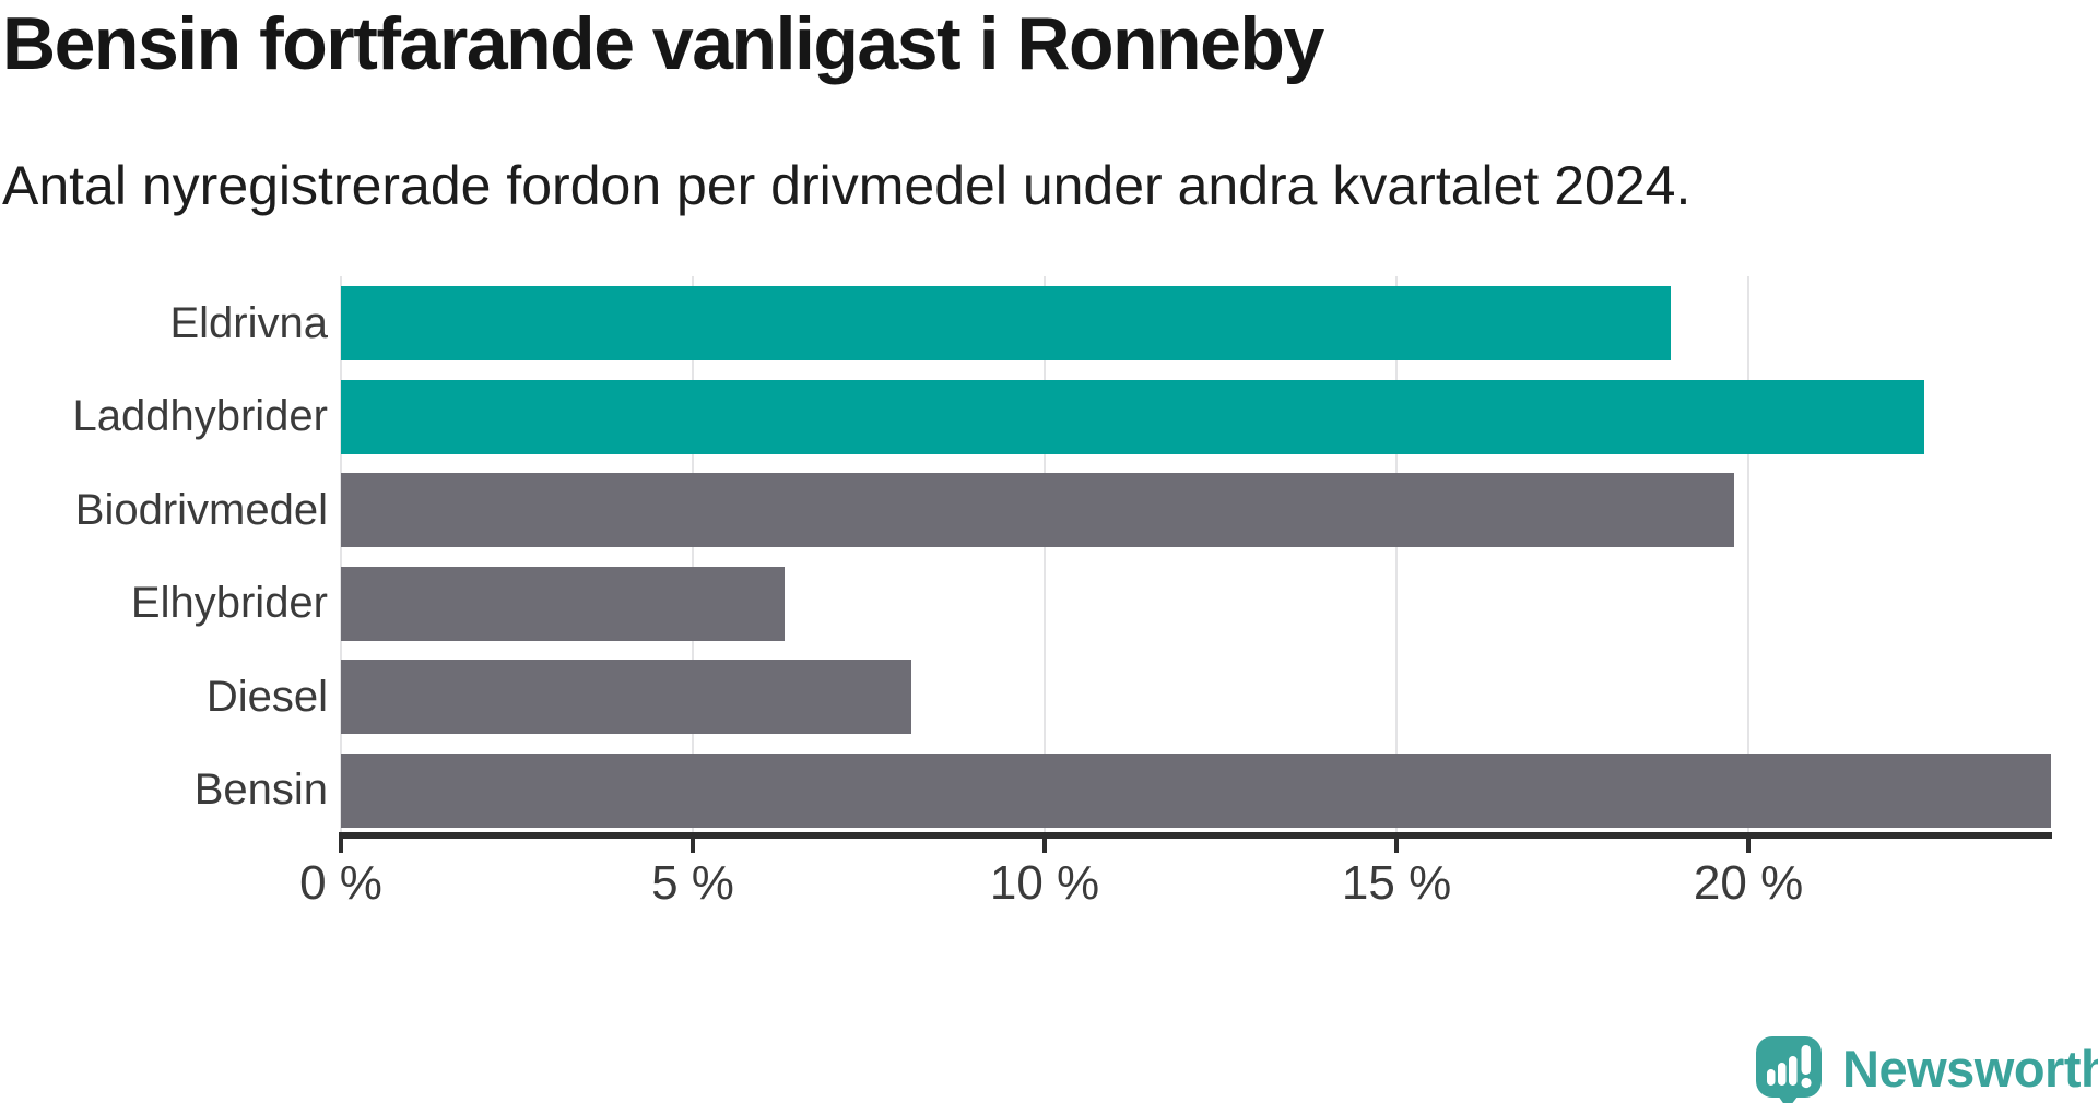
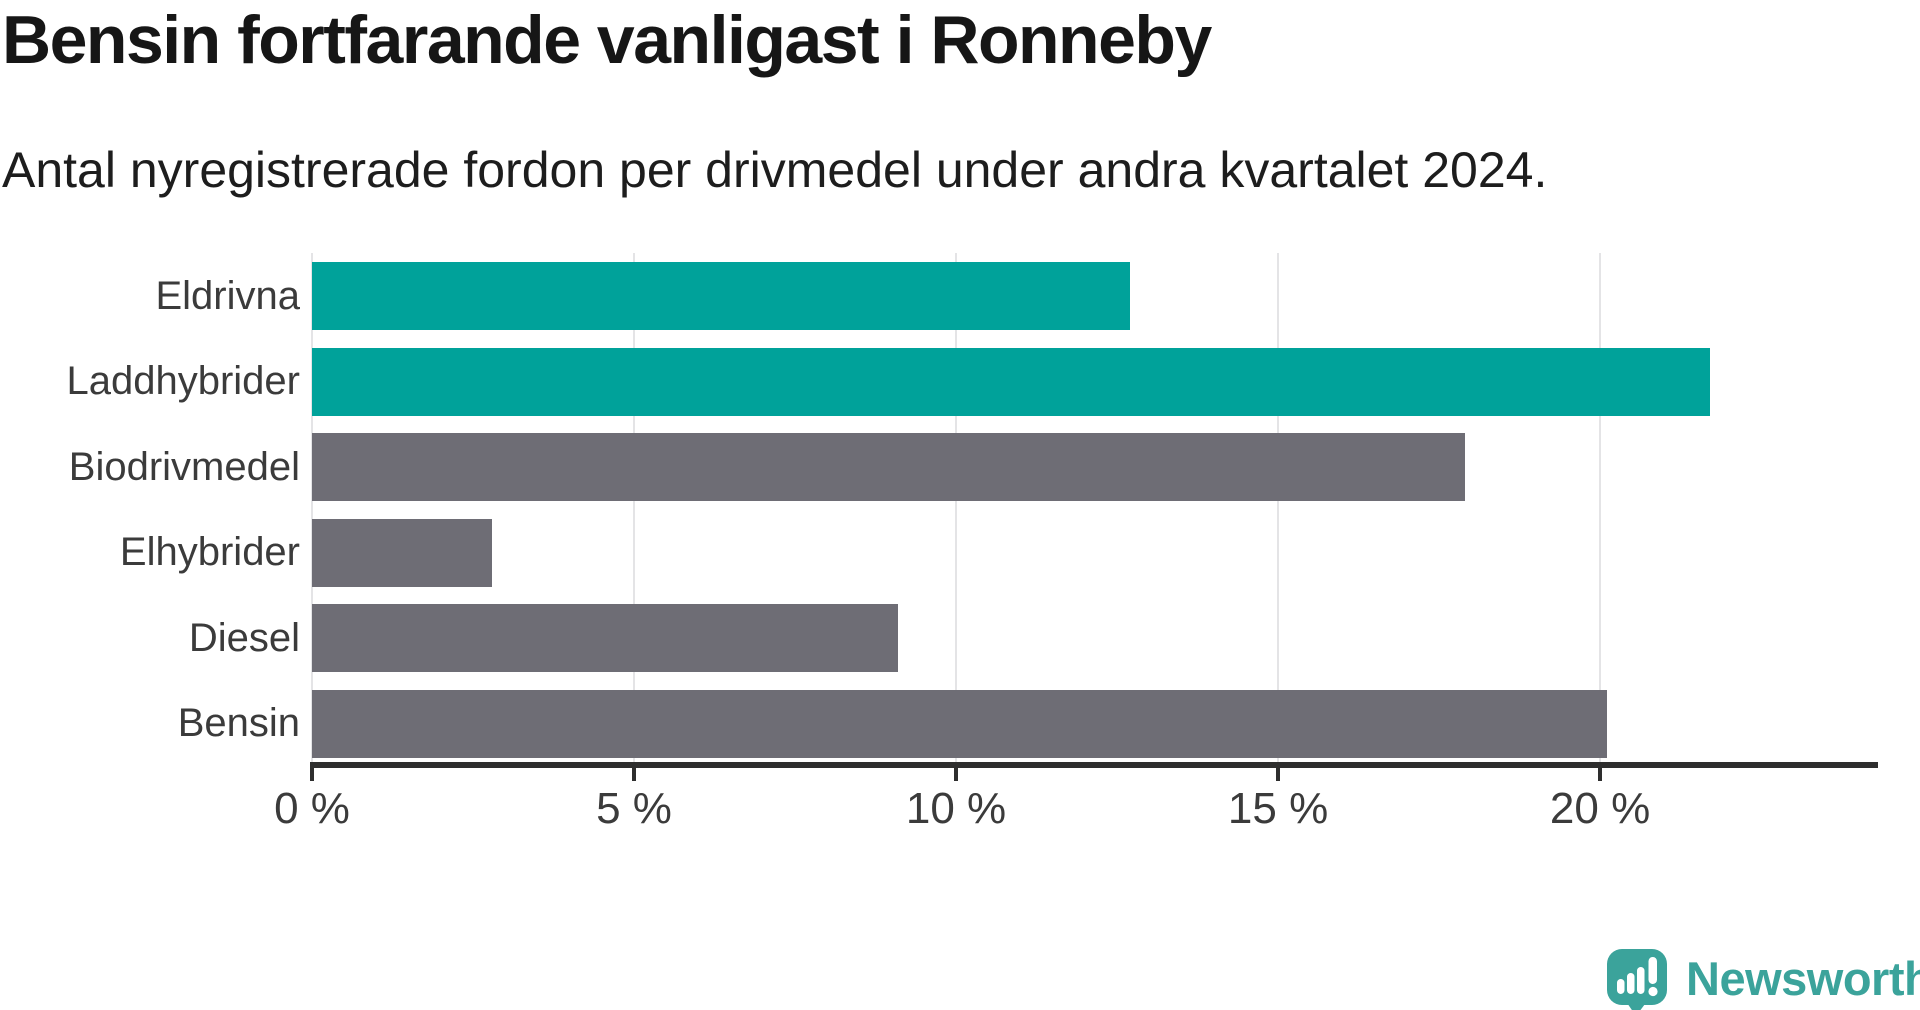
Eldrivna: 18.9% -> 12.7%
Laddhybrider: 22.5% -> 21.7%
Biodrivmedel: 19.8% -> 17.9%
Elhybrider: 6.3% -> 2.8%
Diesel: 8.1% -> 9.1%
Bensin: 24.3% -> 20.1%
